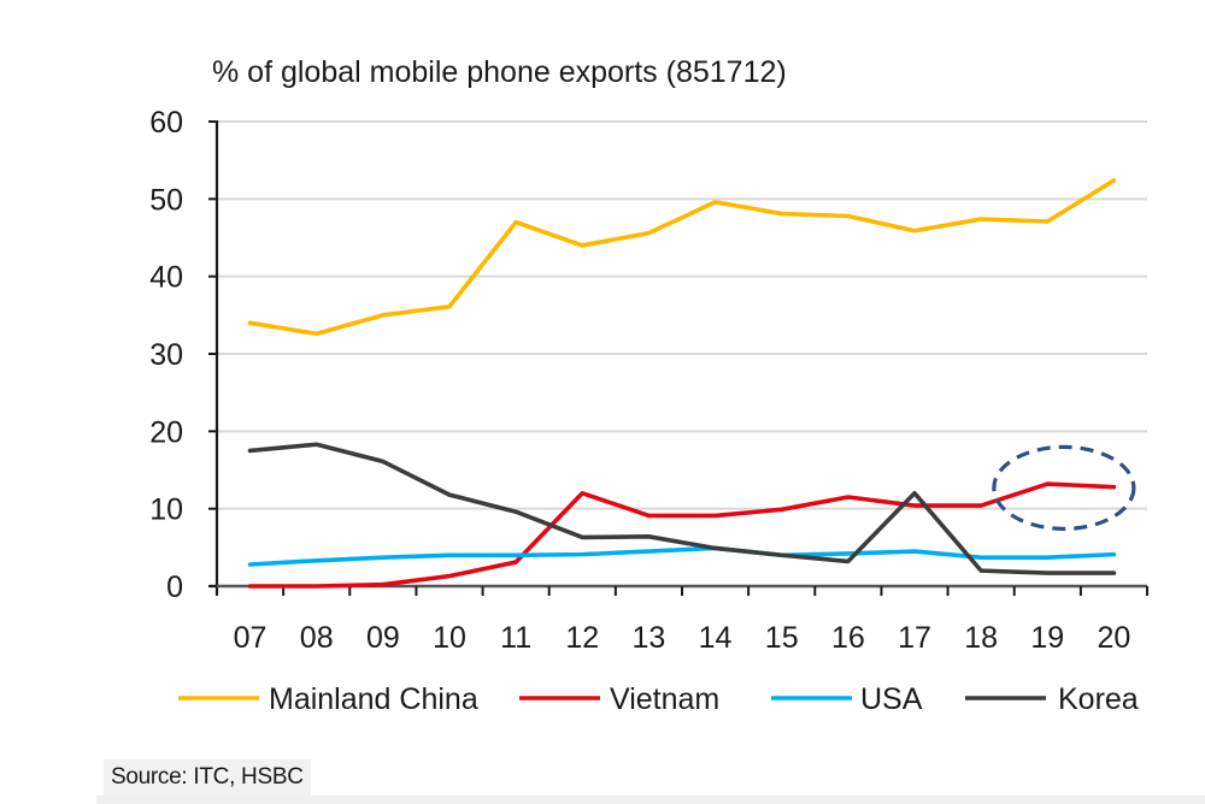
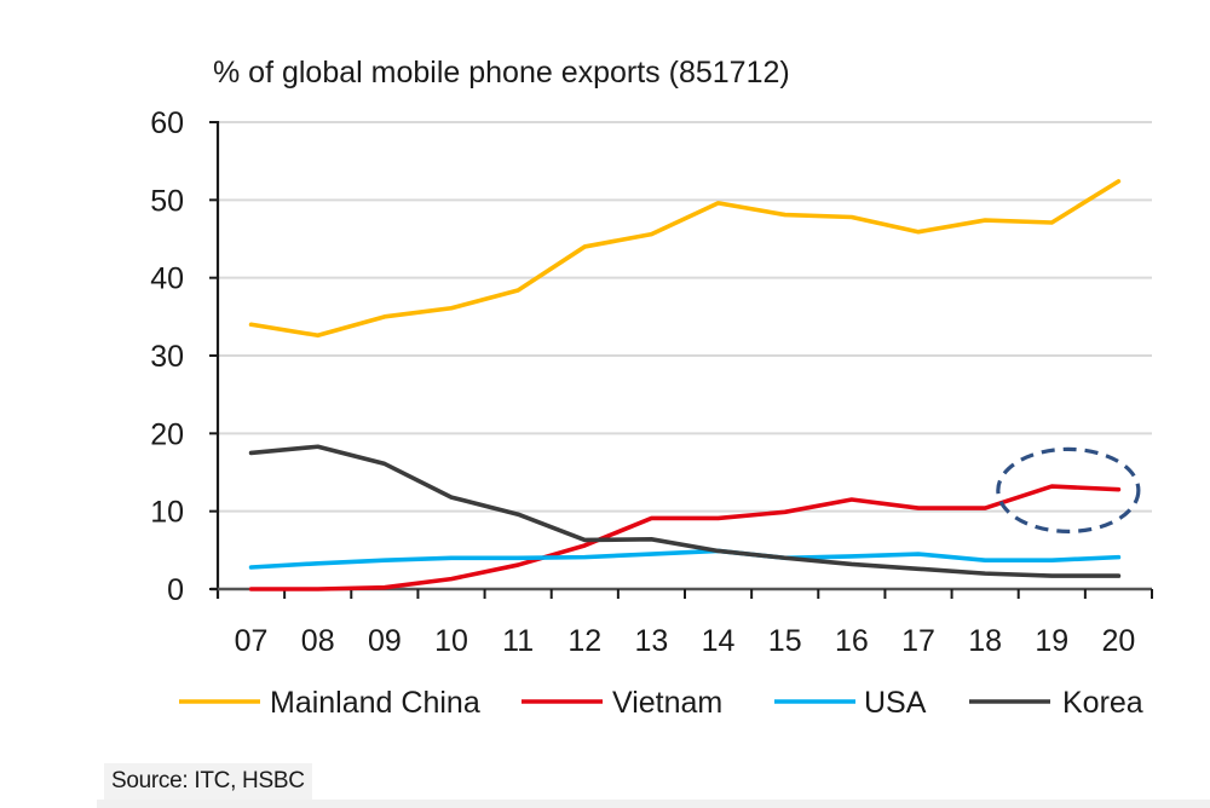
Mainland China/11: 47 -> 38
Vietnam/12: 12 -> 6
Korea/17: 12 -> 3
